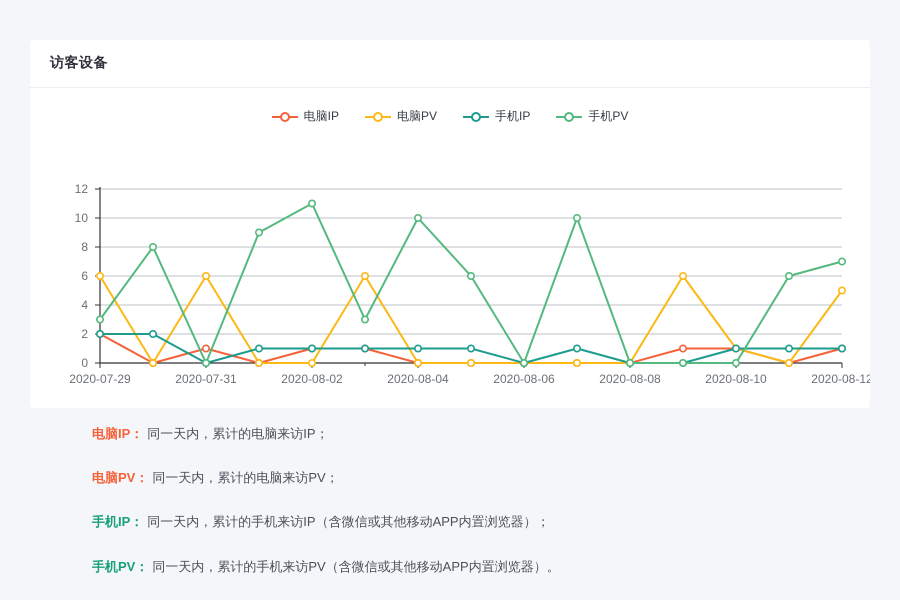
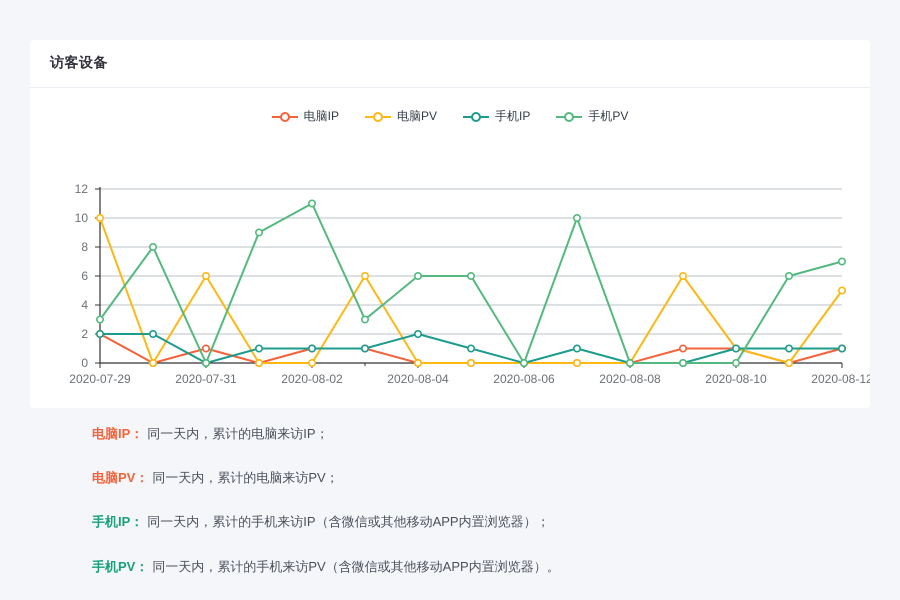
电脑PV/2020-07-29: 6 -> 10
手机IP/2020-08-04: 1 -> 2
手机PV/2020-08-04: 10 -> 6
